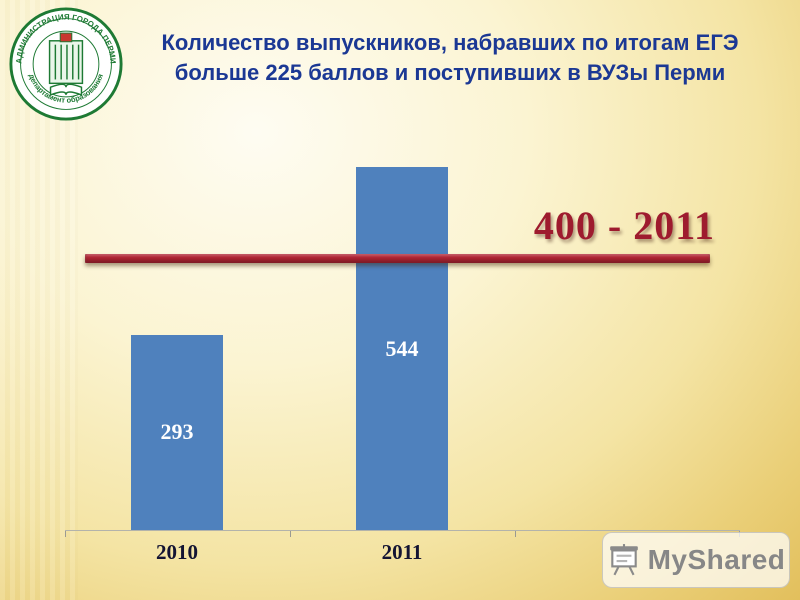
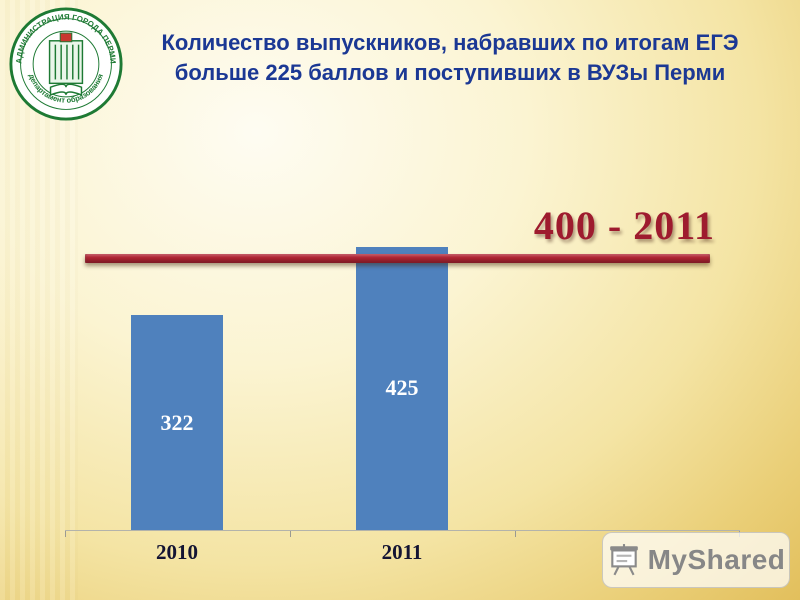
2010: 293 -> 322
2011: 544 -> 425
